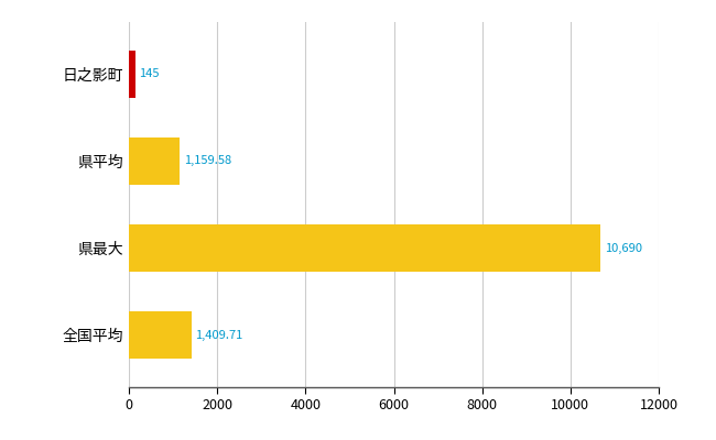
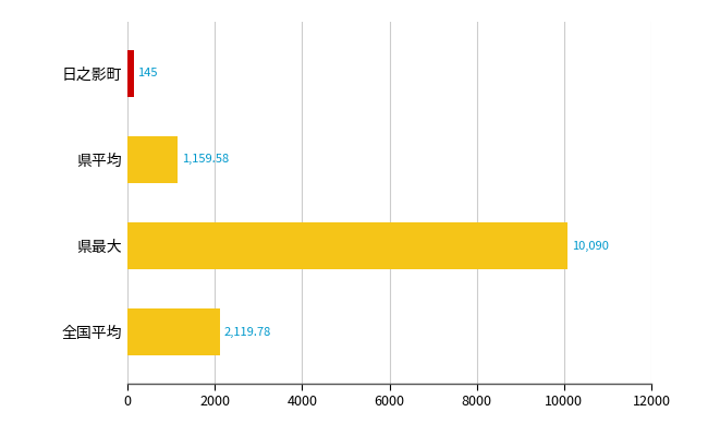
県最大: 10,690 -> 10,090
全国平均: 1,409.71 -> 2,119.78
